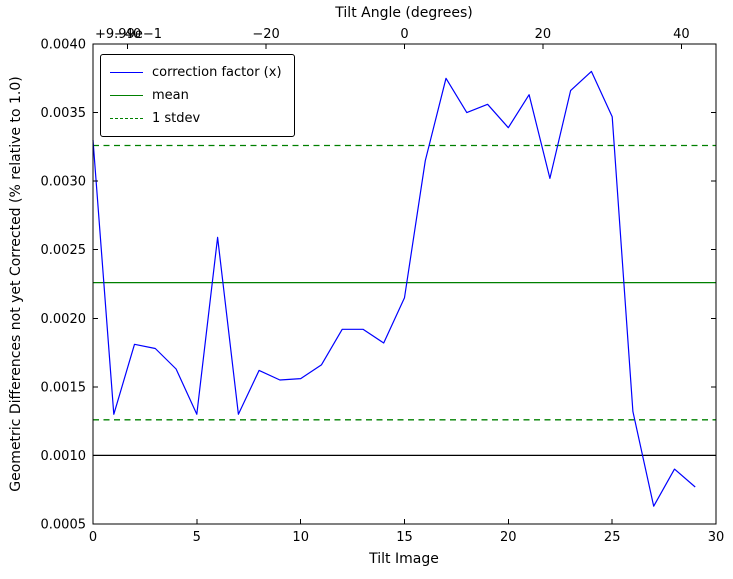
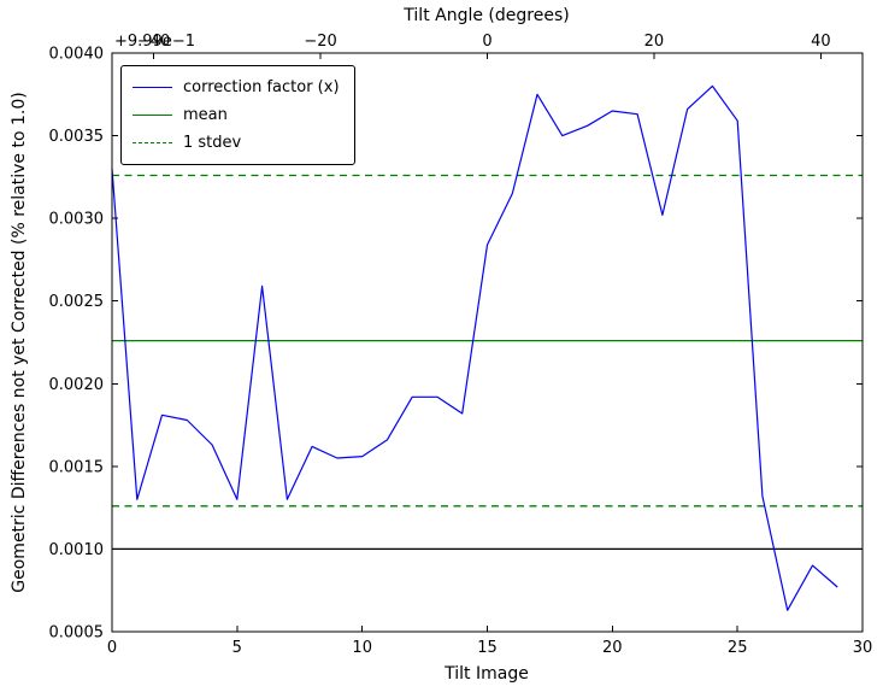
15: 0.00215 -> 0.00284
20: 0.00339 -> 0.00365
25: 0.00347 -> 0.00359
